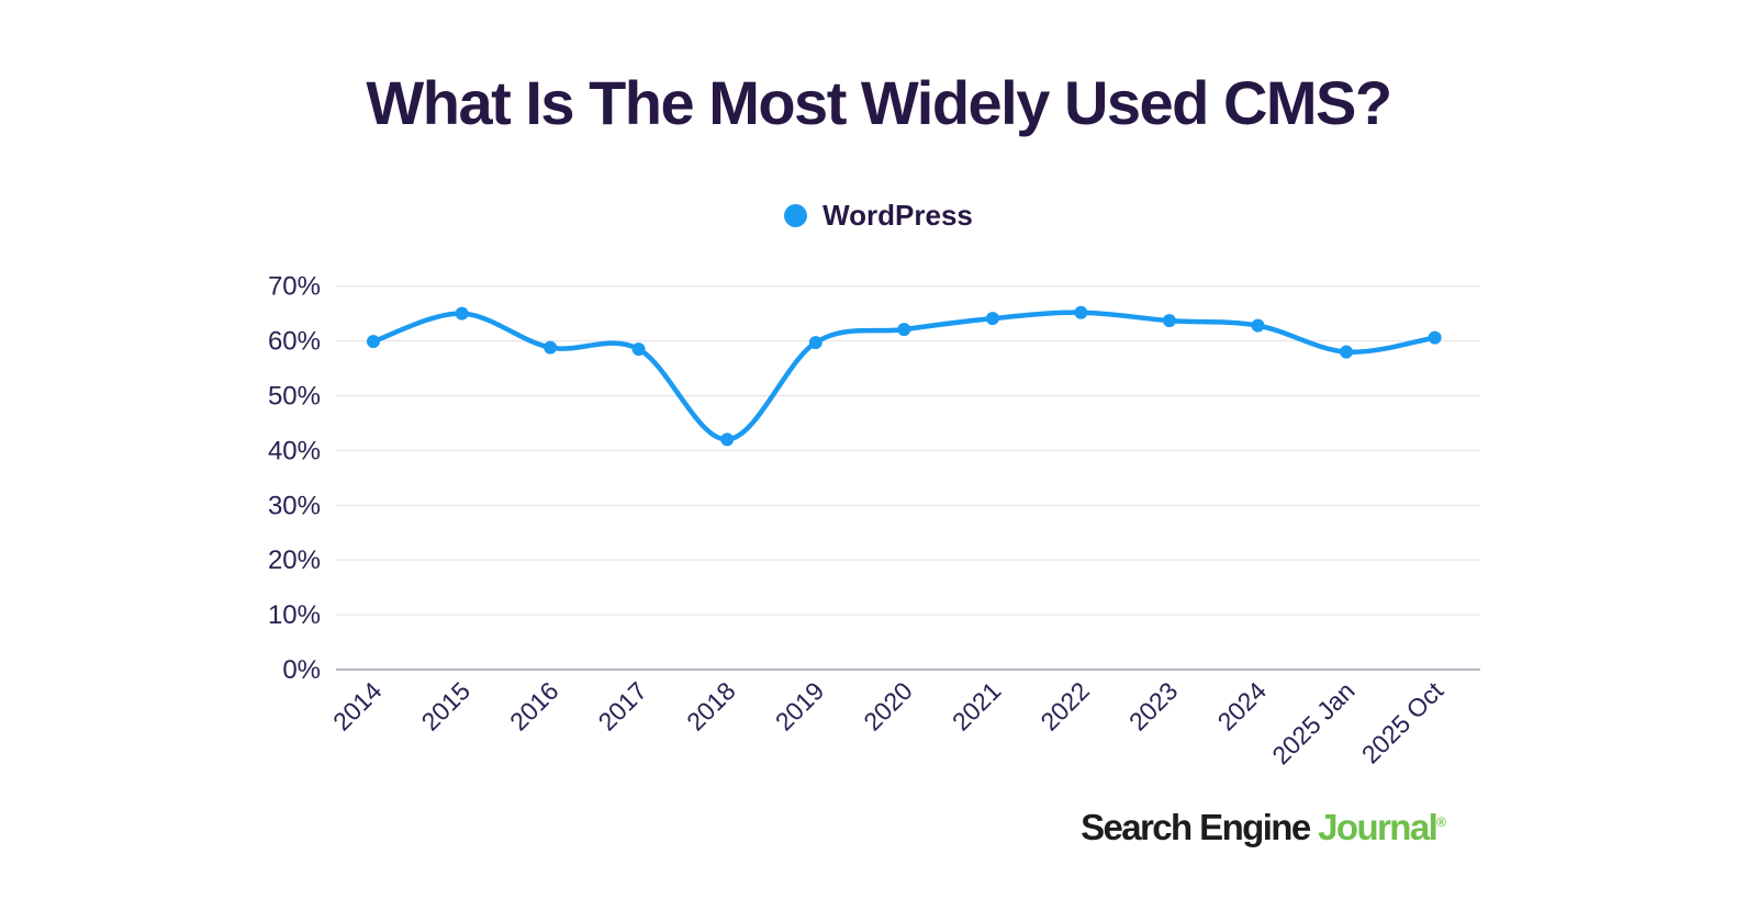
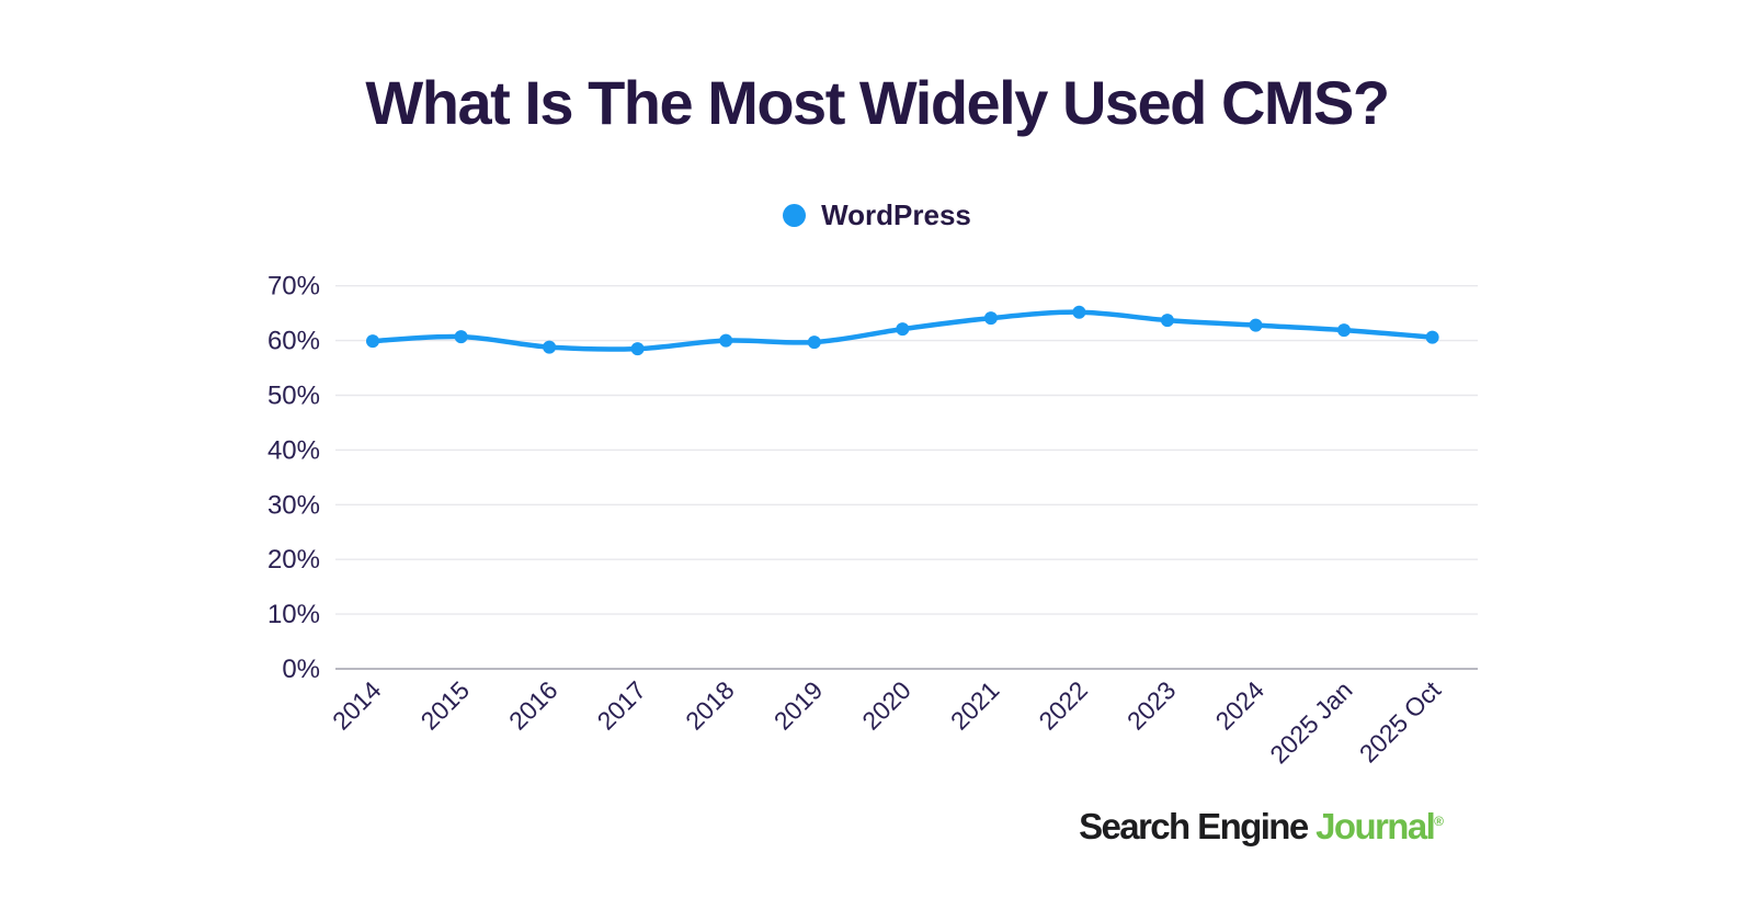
2015: 65% -> 61%
2018: 42% -> 60%
2025 Jan: 58% -> 62%
